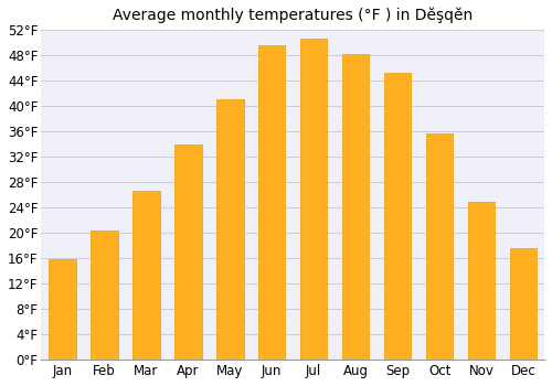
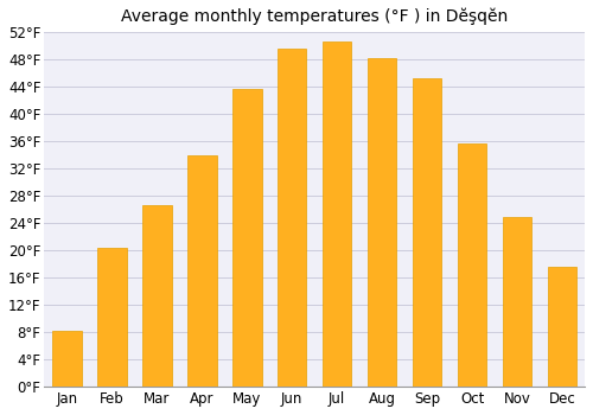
Jan: 15.8°F -> 8.2°F
May: 41.0°F -> 43.6°F
